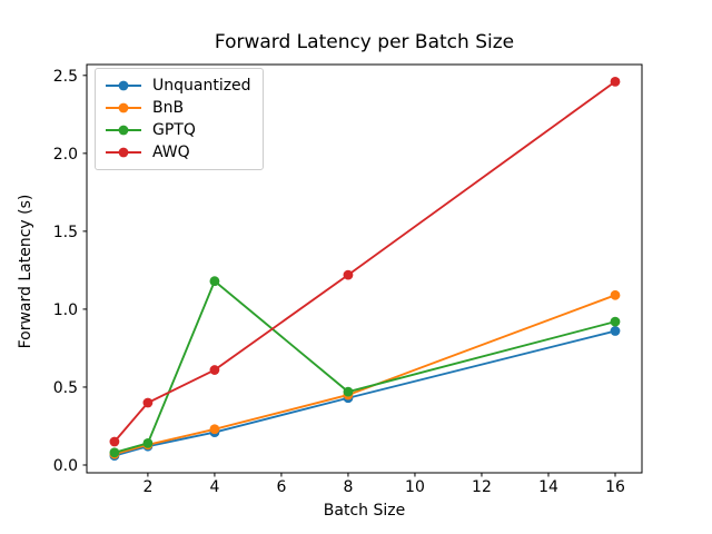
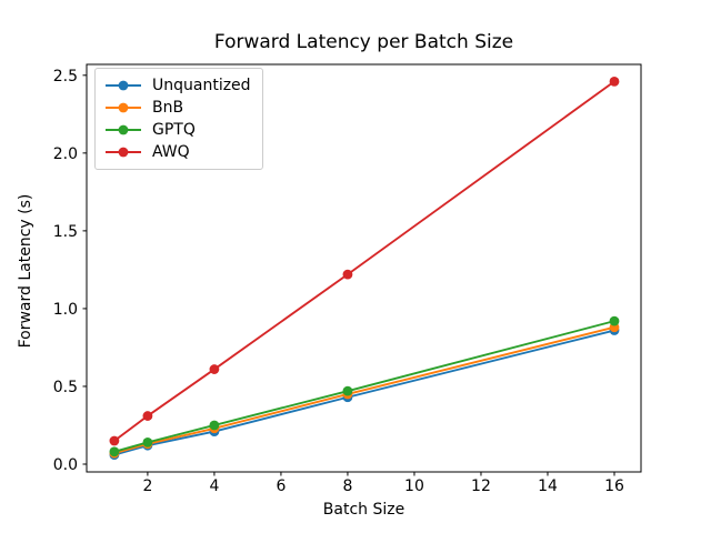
AWQ/2: 0.40 -> 0.31
GPTQ/4: 1.18 -> 0.25
BnB/16: 1.09 -> 0.88
